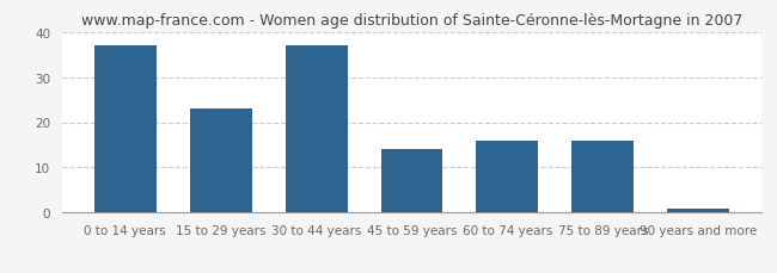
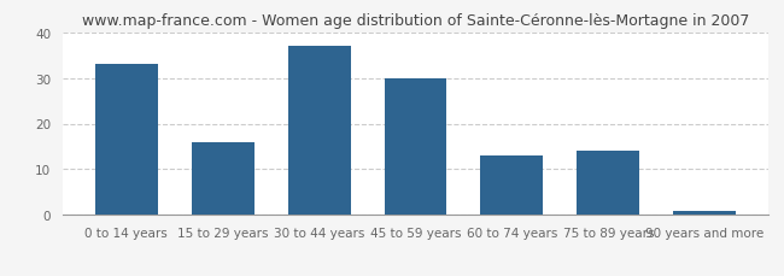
0 to 14 years: 37 -> 33
15 to 29 years: 23 -> 16
45 to 59 years: 14 -> 30
60 to 74 years: 16 -> 13
75 to 89 years: 16 -> 14
